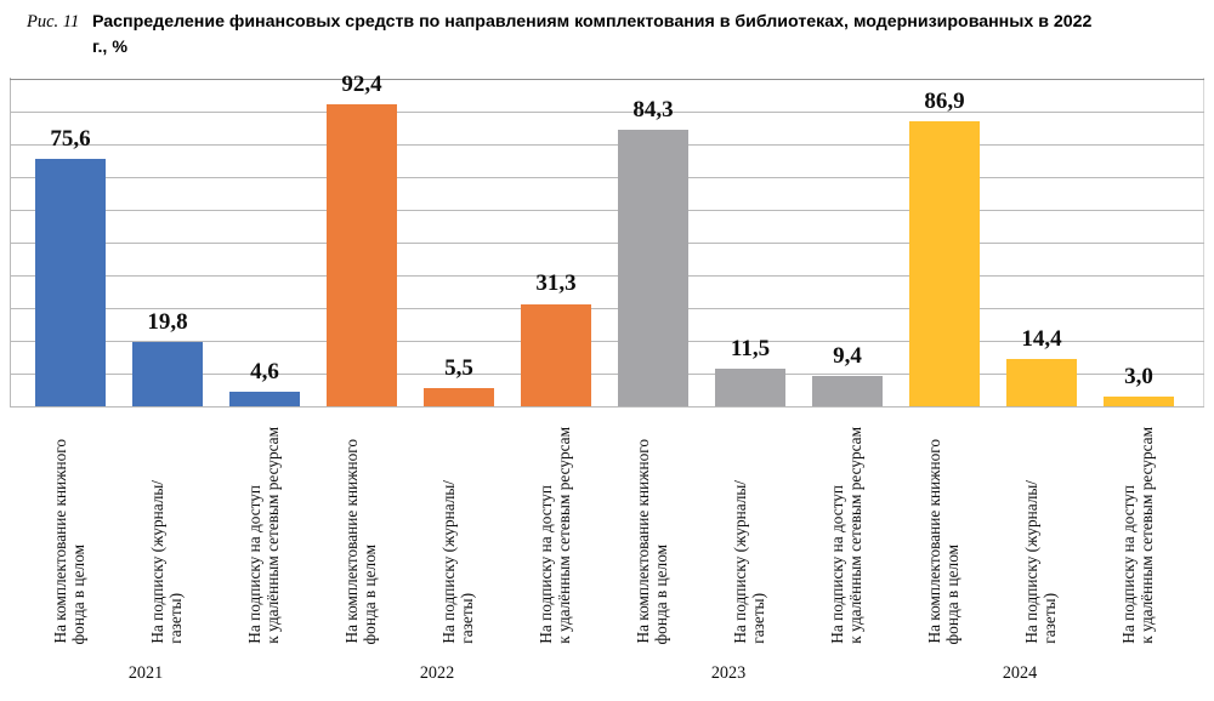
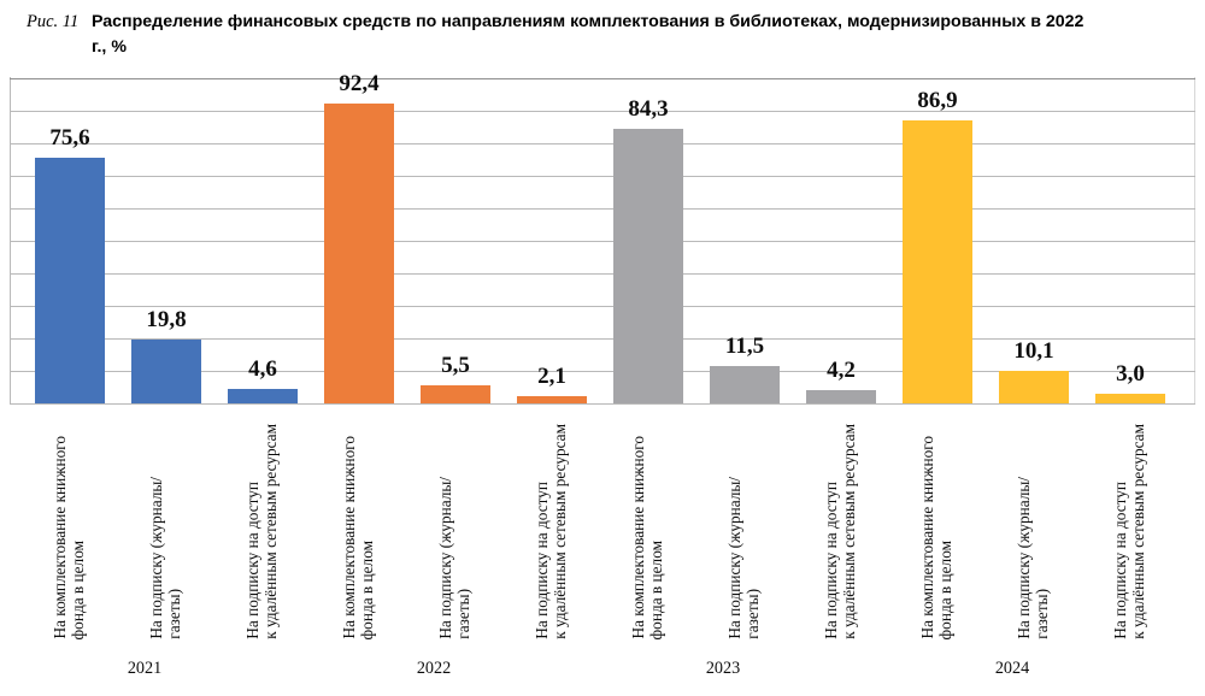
2024/На подписку (журналы/ газеты): 14,4 -> 10,1
2022/На подписку на доступ к удалённым сетевым ресурсам: 31,3 -> 2,1
2023/На подписку на доступ к удалённым сетевым ресурсам: 9,4 -> 4,2
